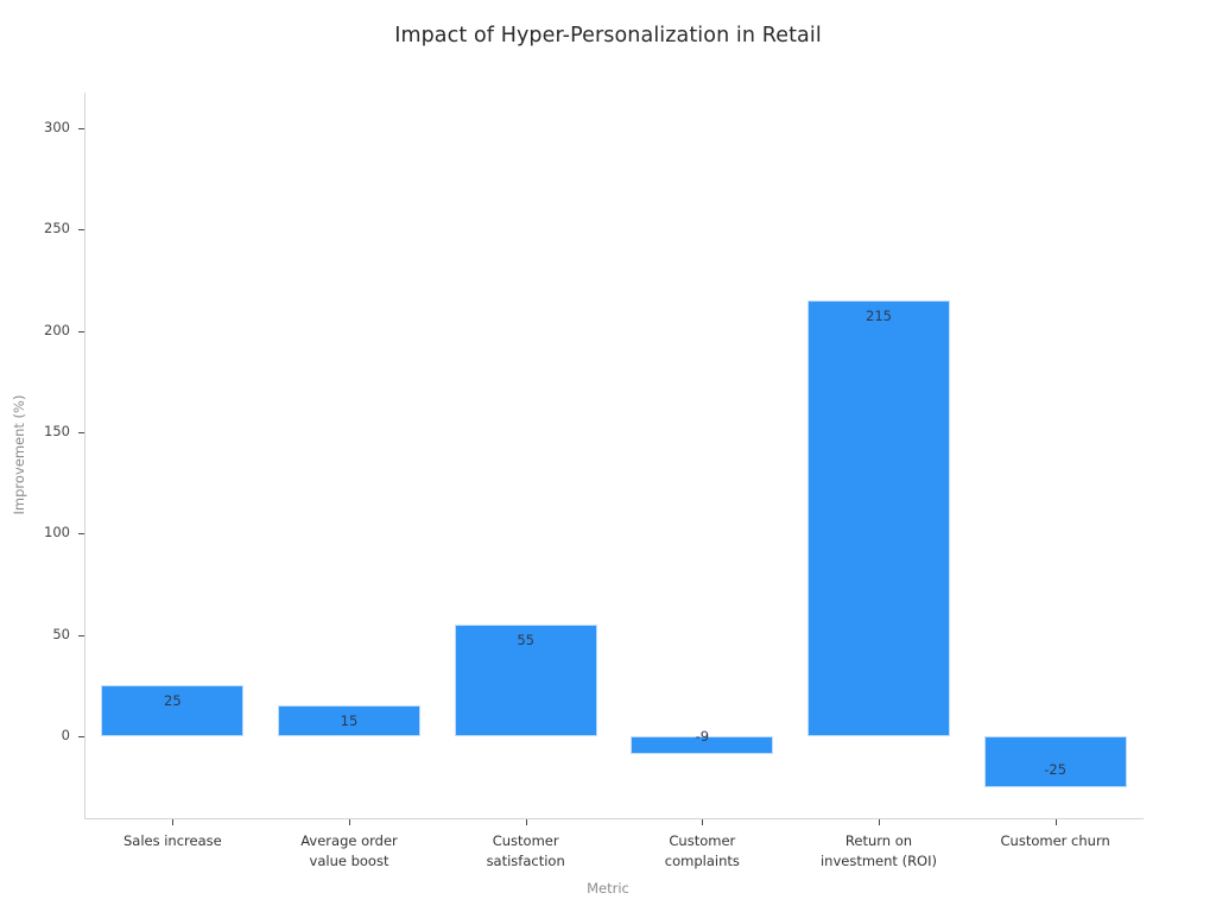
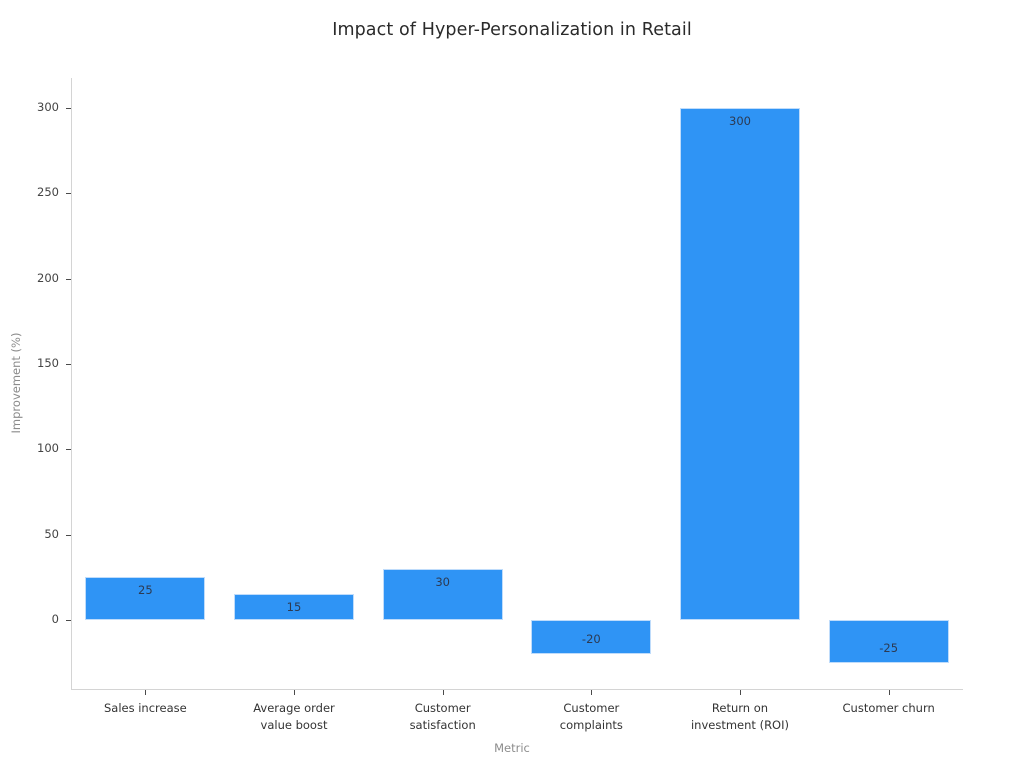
Customer satisfaction: 55 -> 30
Customer complaints: -9 -> -20
Return on investment (ROI): 215 -> 300
